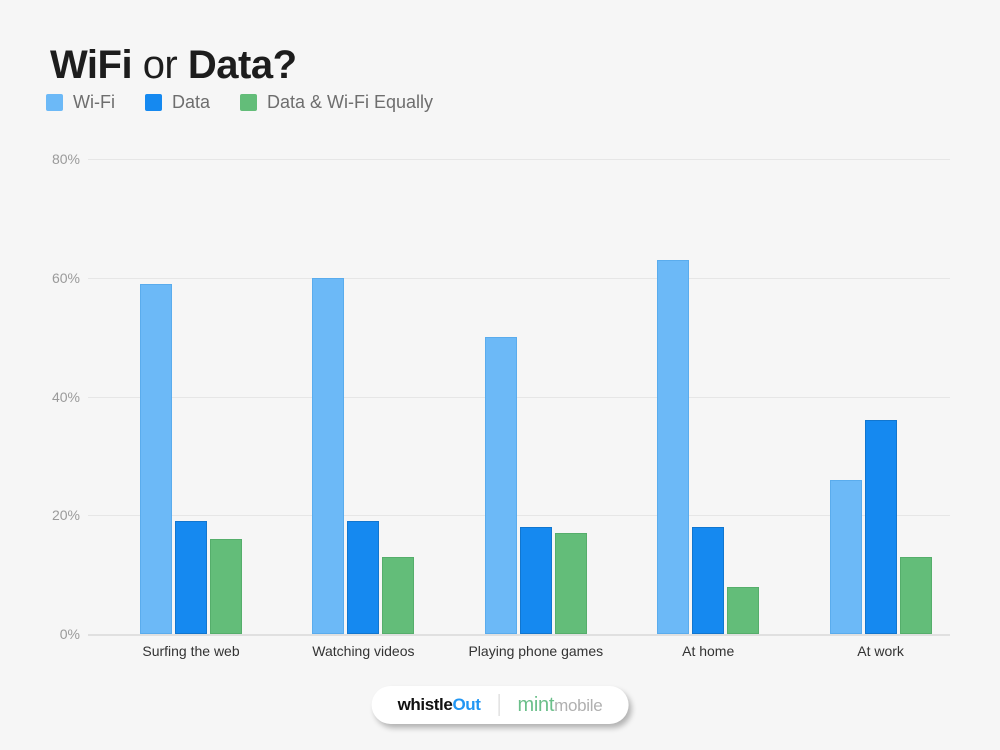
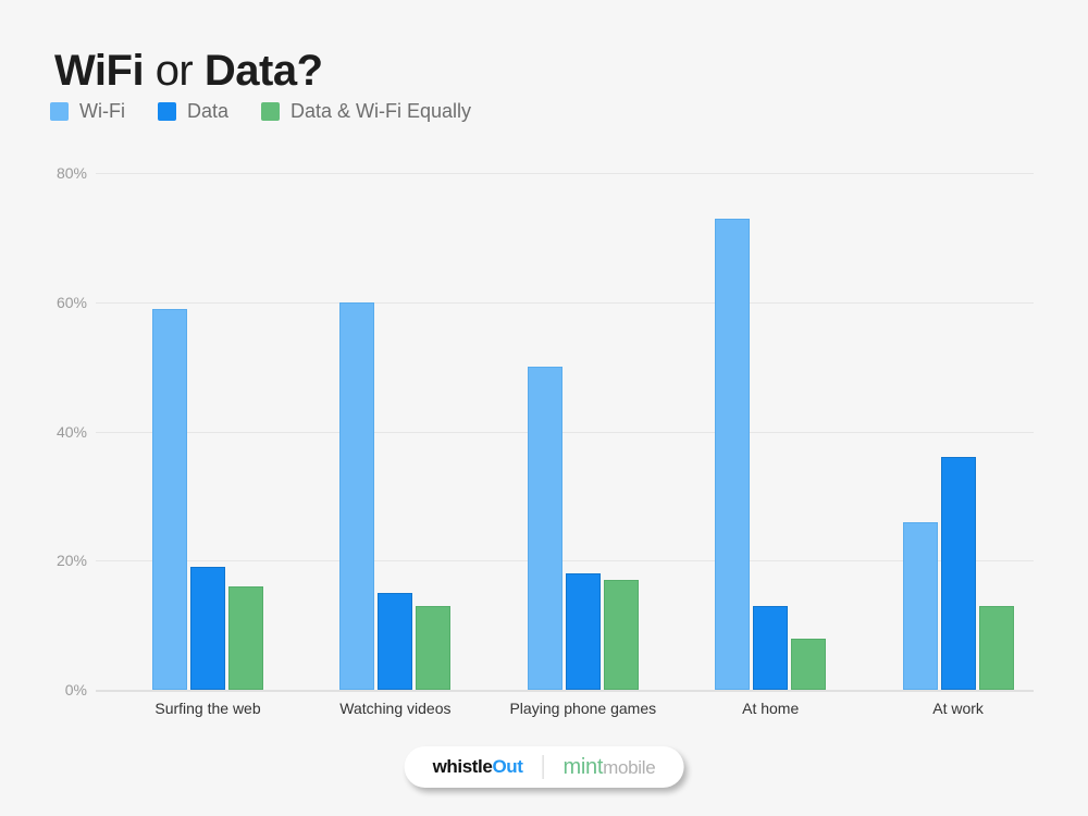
Data/Watching videos: 19% -> 15%
Wi-Fi/At home: 63% -> 73%
Data/At home: 18% -> 13%
